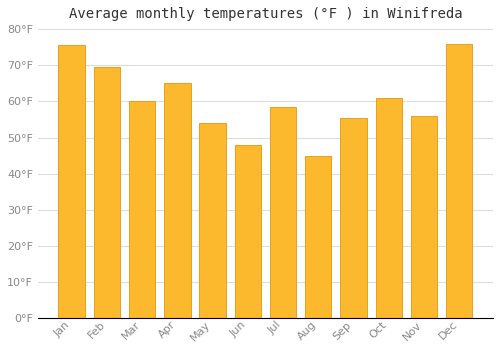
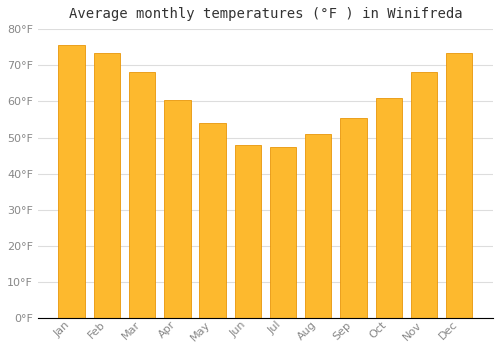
Feb: 69.5°F -> 73.5°F
Mar: 60.0°F -> 68.0°F
Apr: 65.0°F -> 60.5°F
Jul: 58.5°F -> 47.5°F
Aug: 45.0°F -> 51.0°F
Nov: 56.0°F -> 68.0°F
Dec: 76.0°F -> 73.5°F
